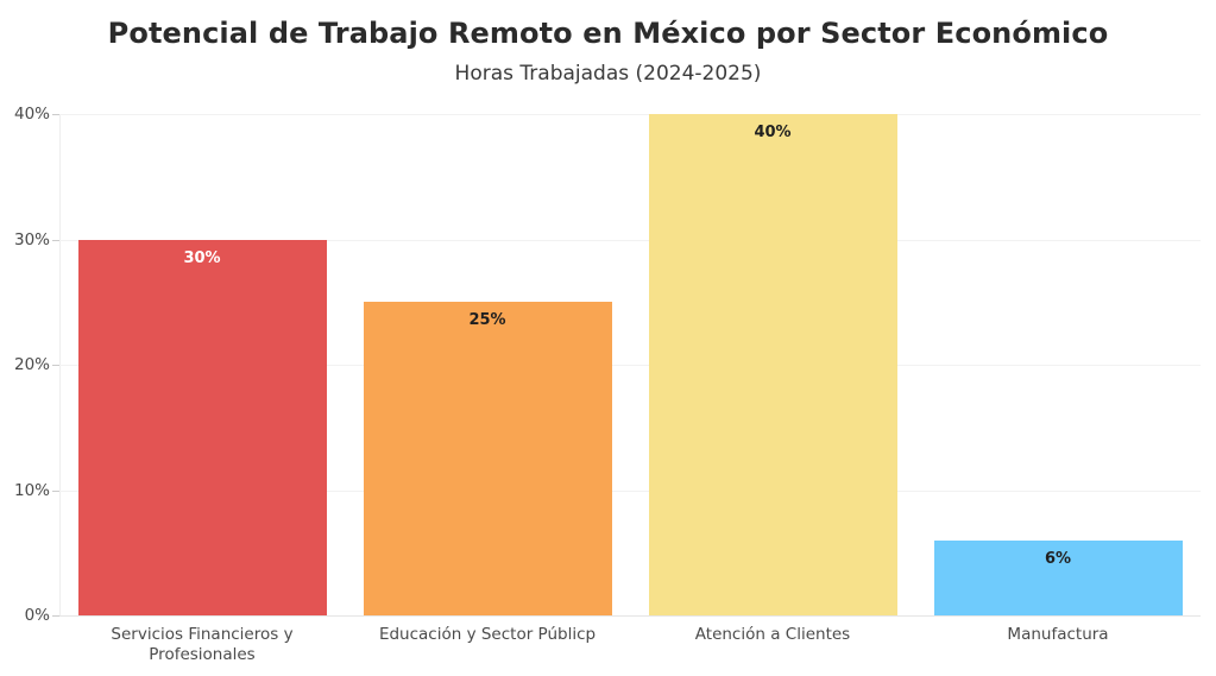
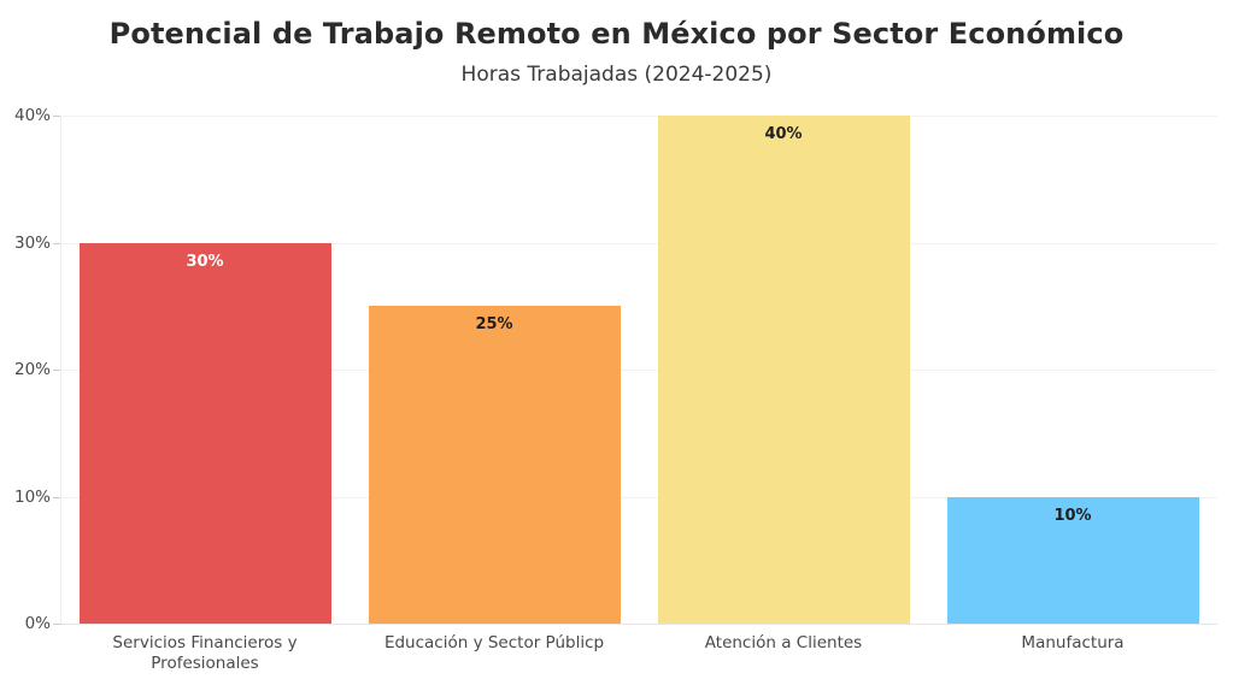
Manufactura: 6% -> 10%
